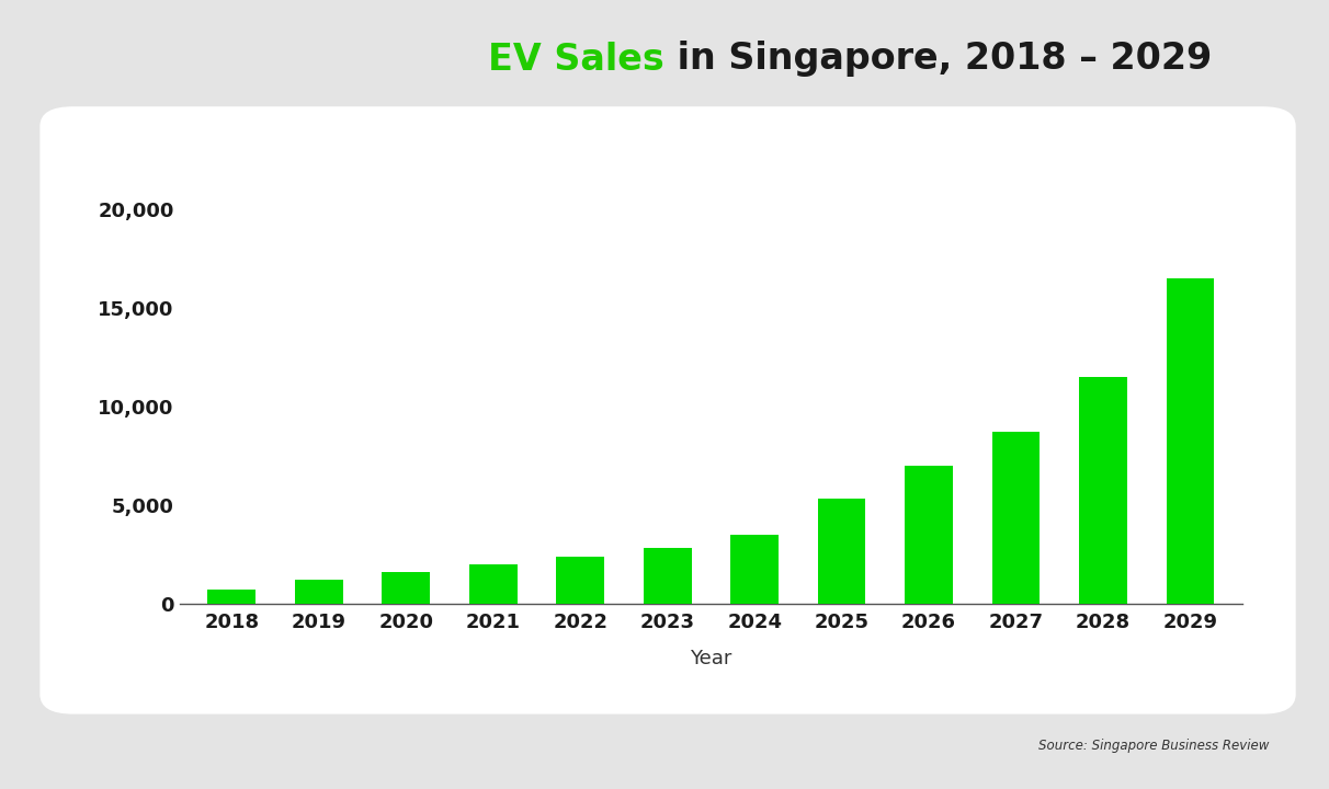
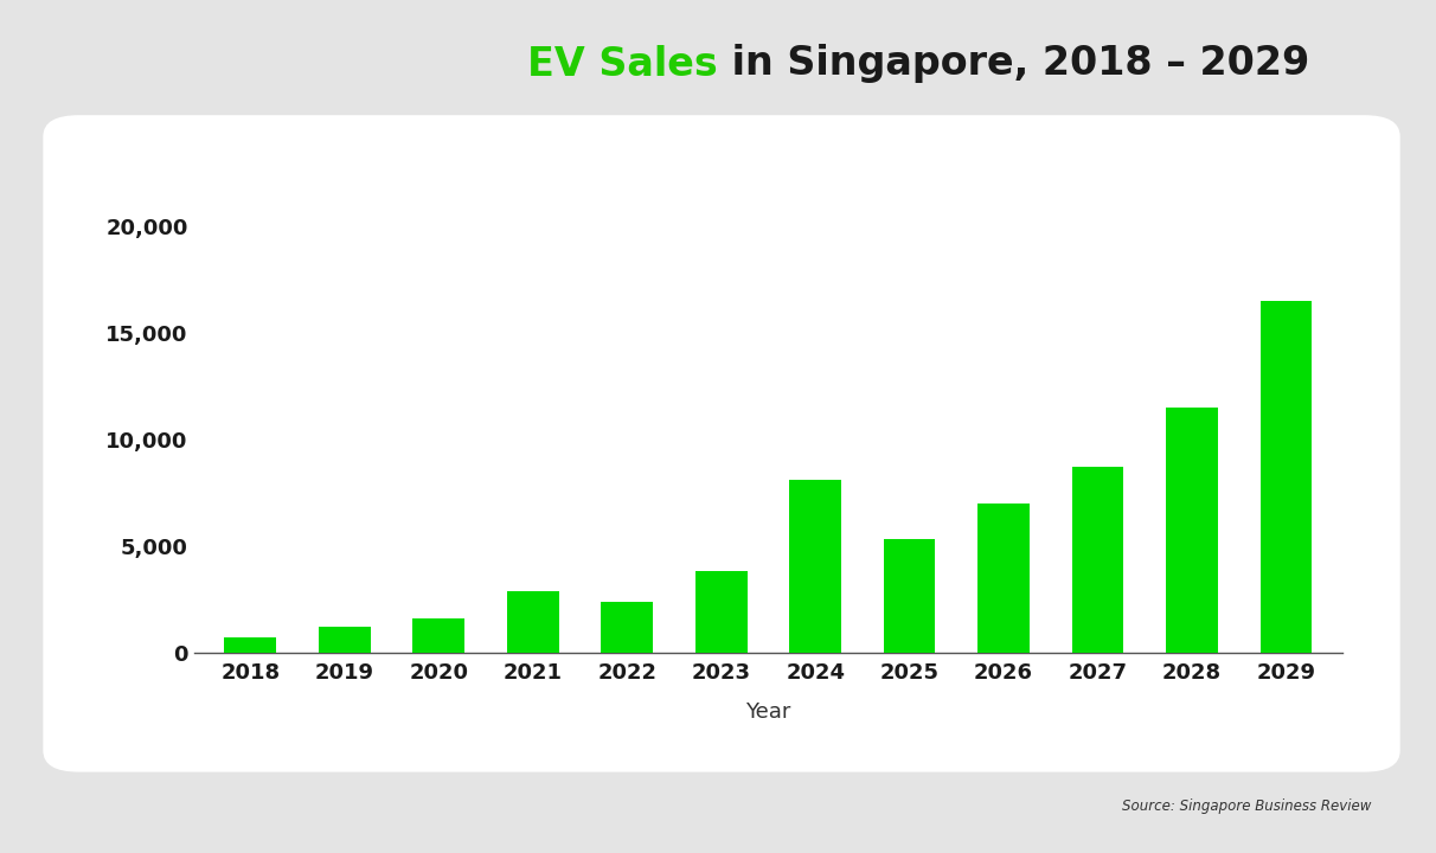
2021: 2,000 -> 2,900
2023: 2,800 -> 3,800
2024: 3,500 -> 8,100
